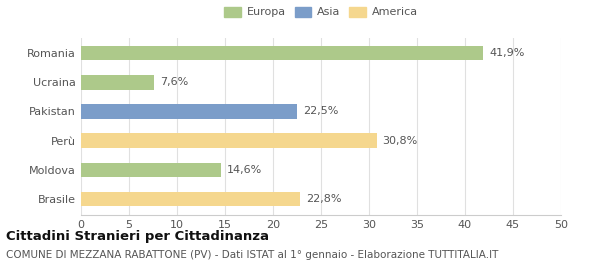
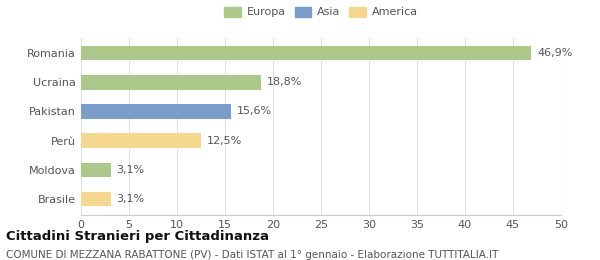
Romania: 41,9% -> 46,9%
Ucraina: 7,6% -> 18,8%
Pakistan: 22,5% -> 15,6%
Perù: 30,8% -> 12,5%
Moldova: 14,6% -> 3,1%
Brasile: 22,8% -> 3,1%
